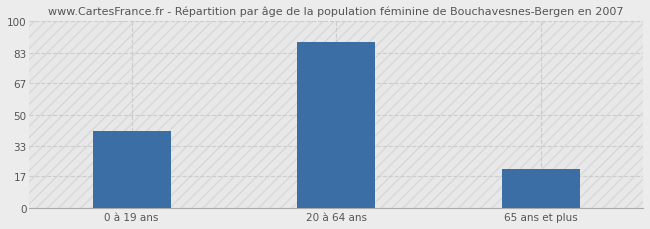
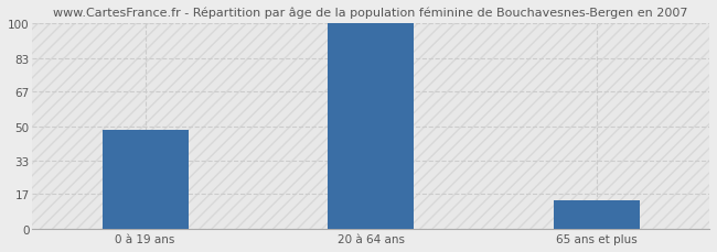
0 à 19 ans: 41 -> 48
20 à 64 ans: 89 -> 100
65 ans et plus: 21 -> 14
